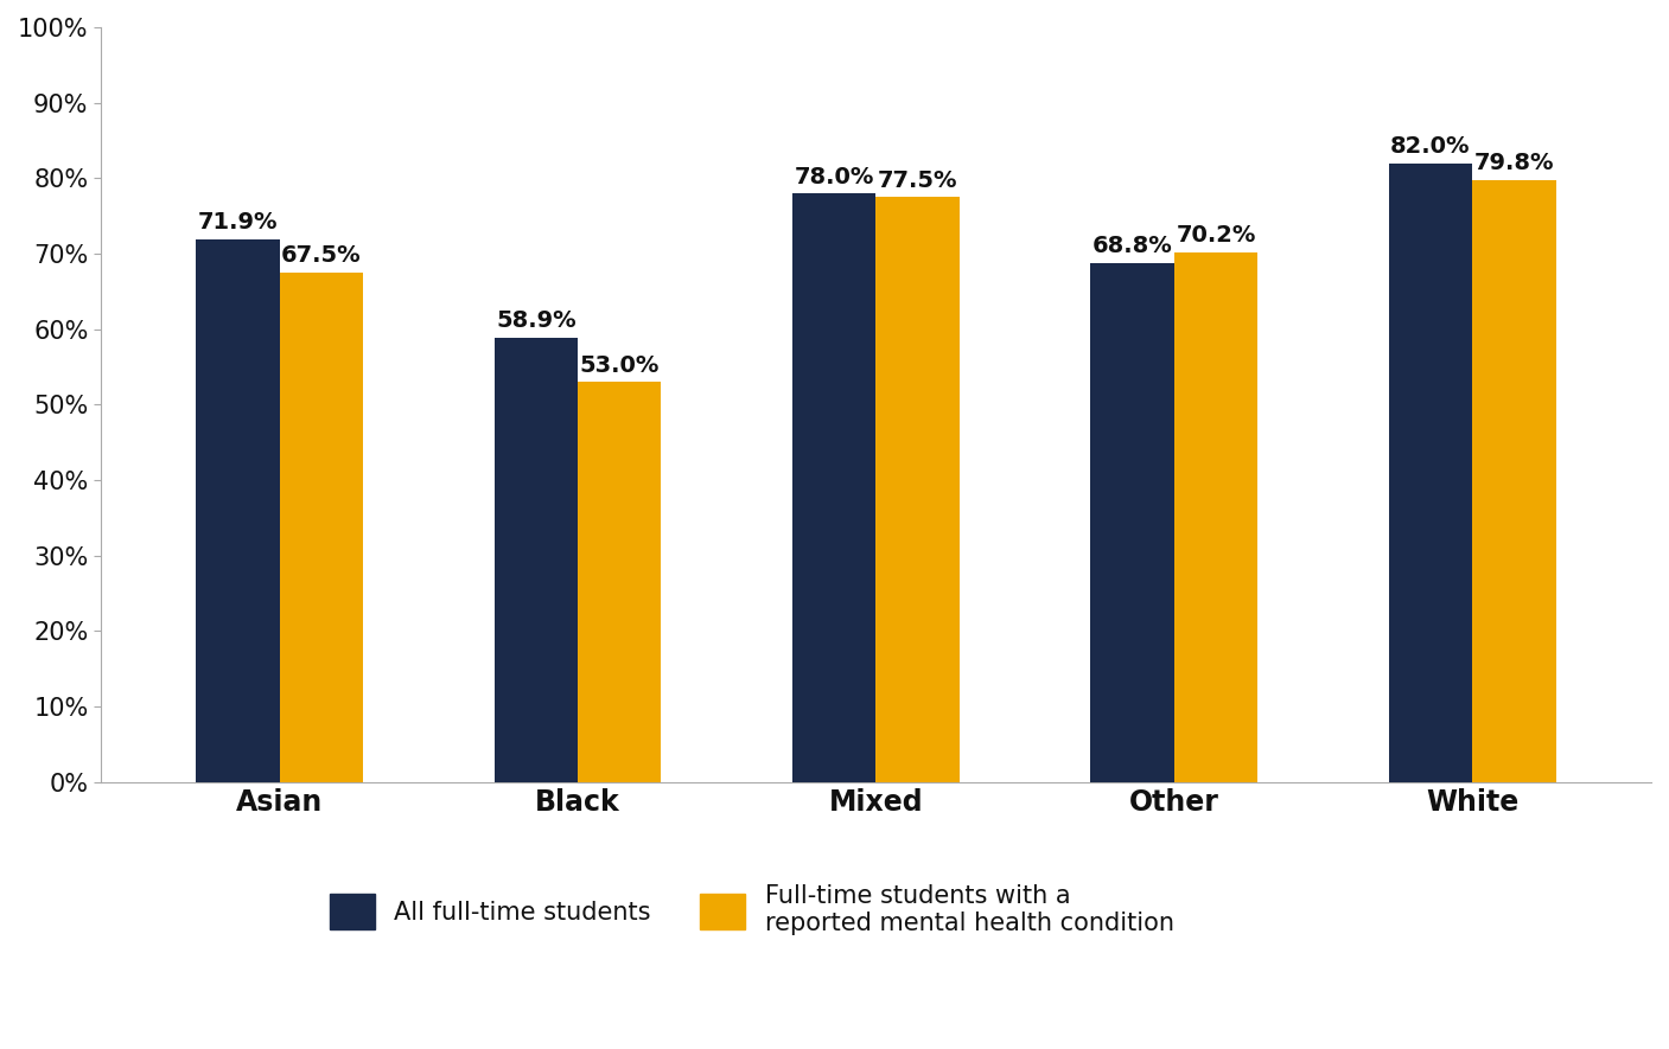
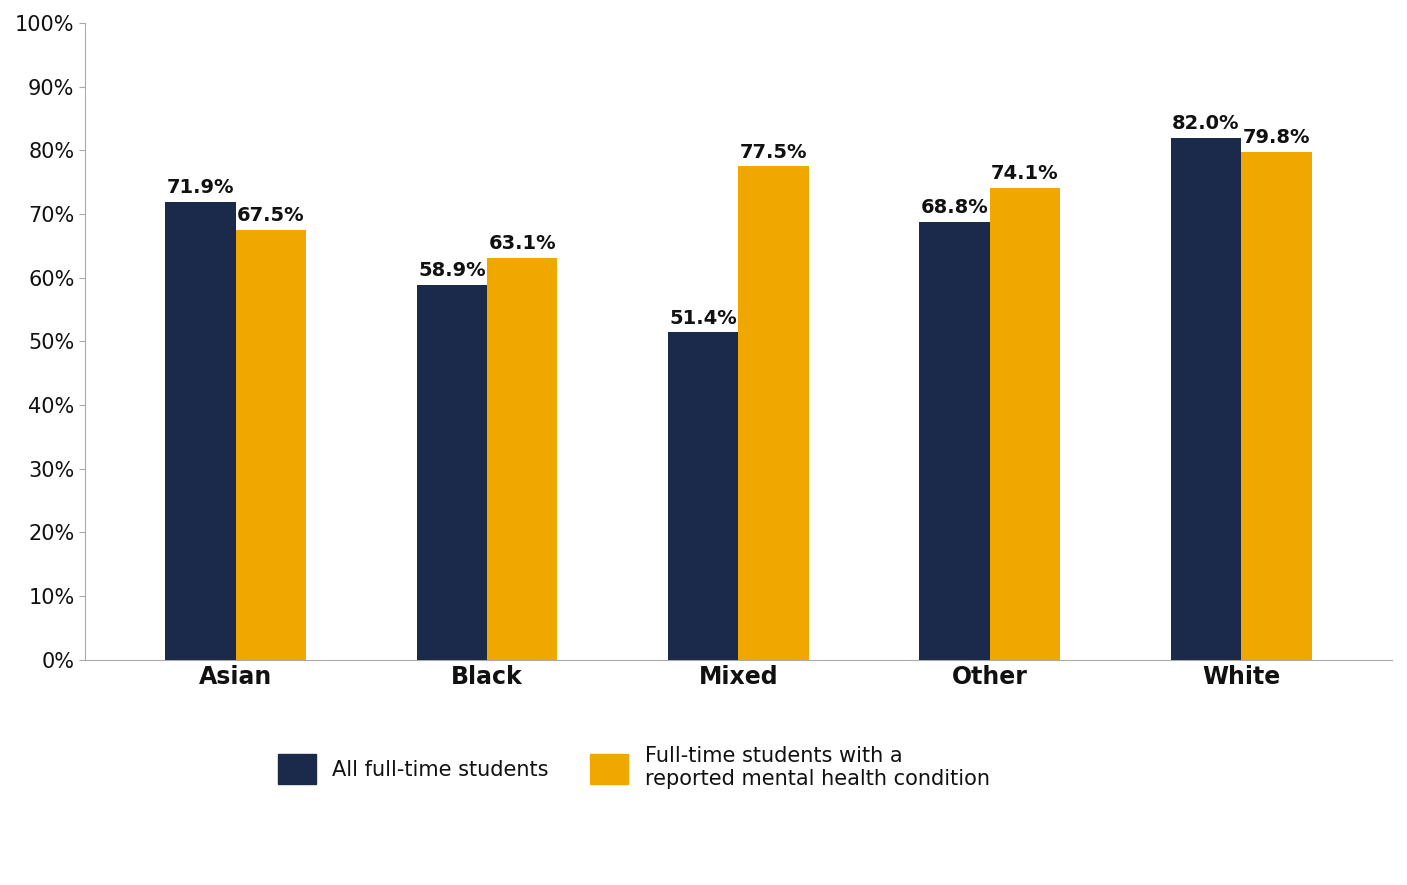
Full-time students with a reported mental health condition/Black: 53.0% -> 63.1%
All full-time students/Mixed: 78.0% -> 51.4%
Full-time students with a reported mental health condition/Other: 70.2% -> 74.1%
